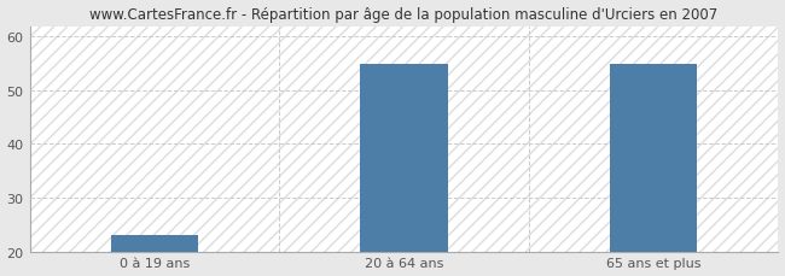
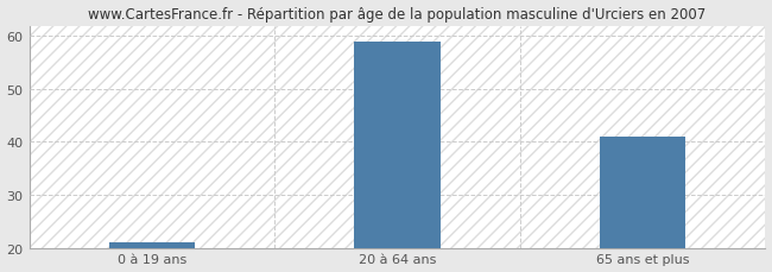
0 à 19 ans: 23 -> 21
20 à 64 ans: 55 -> 59
65 ans et plus: 55 -> 41
